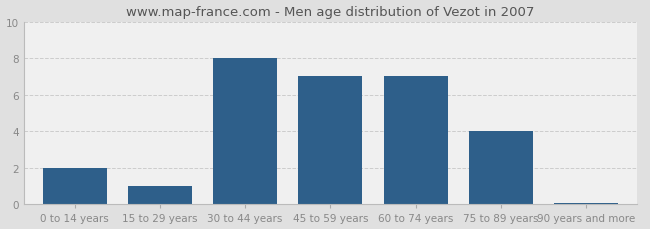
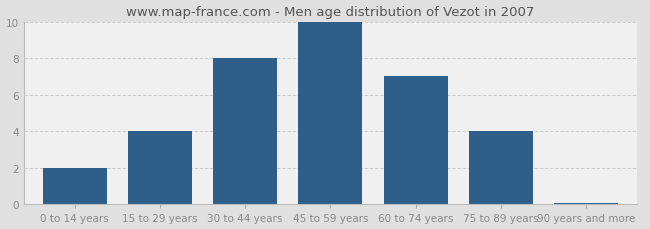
15 to 29 years: 1.0 -> 4.0
45 to 59 years: 7.0 -> 10.0
